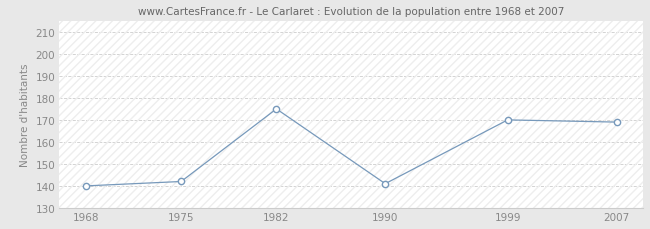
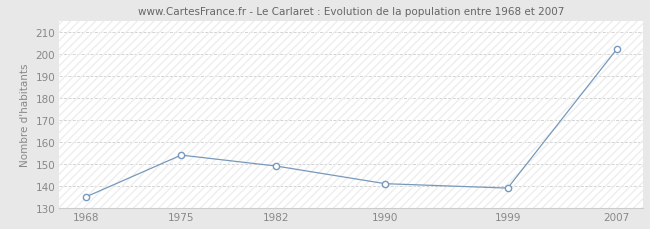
1968: 140 -> 135
1975: 142 -> 154
1982: 175 -> 149
1999: 170 -> 139
2007: 169 -> 202
